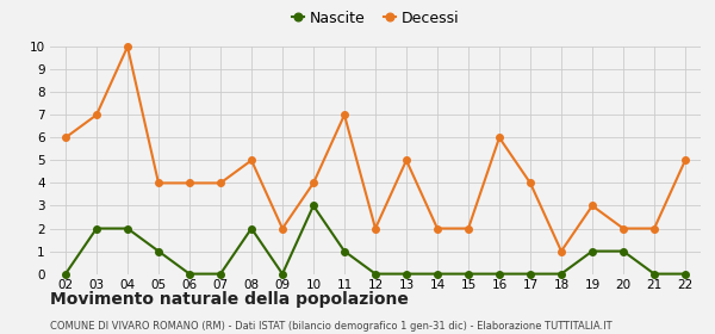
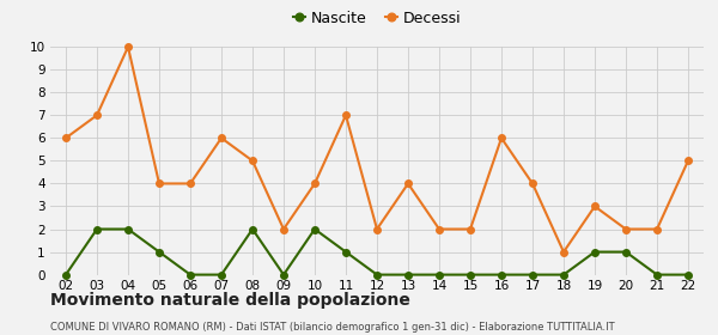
Decessi/07: 4 -> 6
Nascite/10: 3 -> 2
Decessi/13: 5 -> 4
